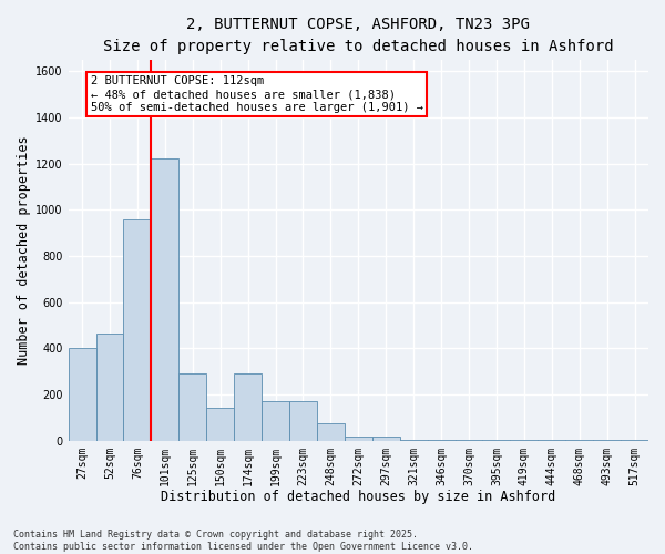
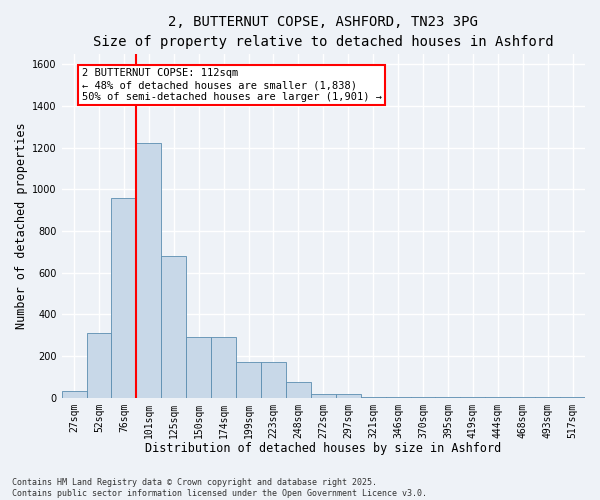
27sqm: 400 -> 30
52sqm: 465 -> 310
125sqm: 290 -> 680
150sqm: 145 -> 290
